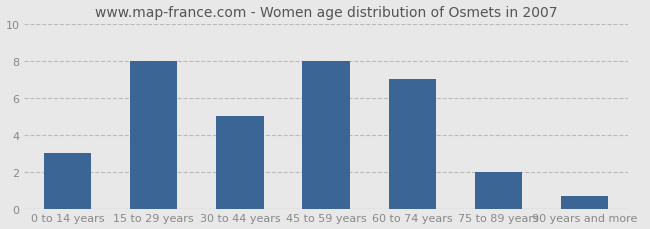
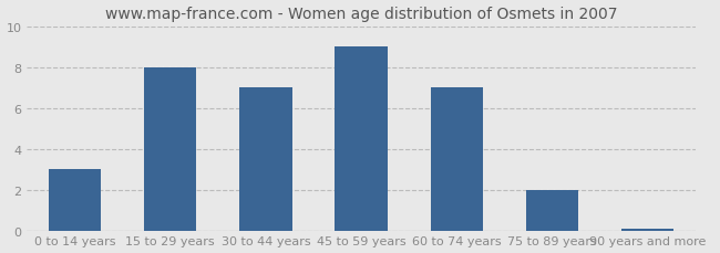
30 to 44 years: 5.0 -> 7.0
45 to 59 years: 8.0 -> 9.0
90 years and more: 0.7 -> 0.1
